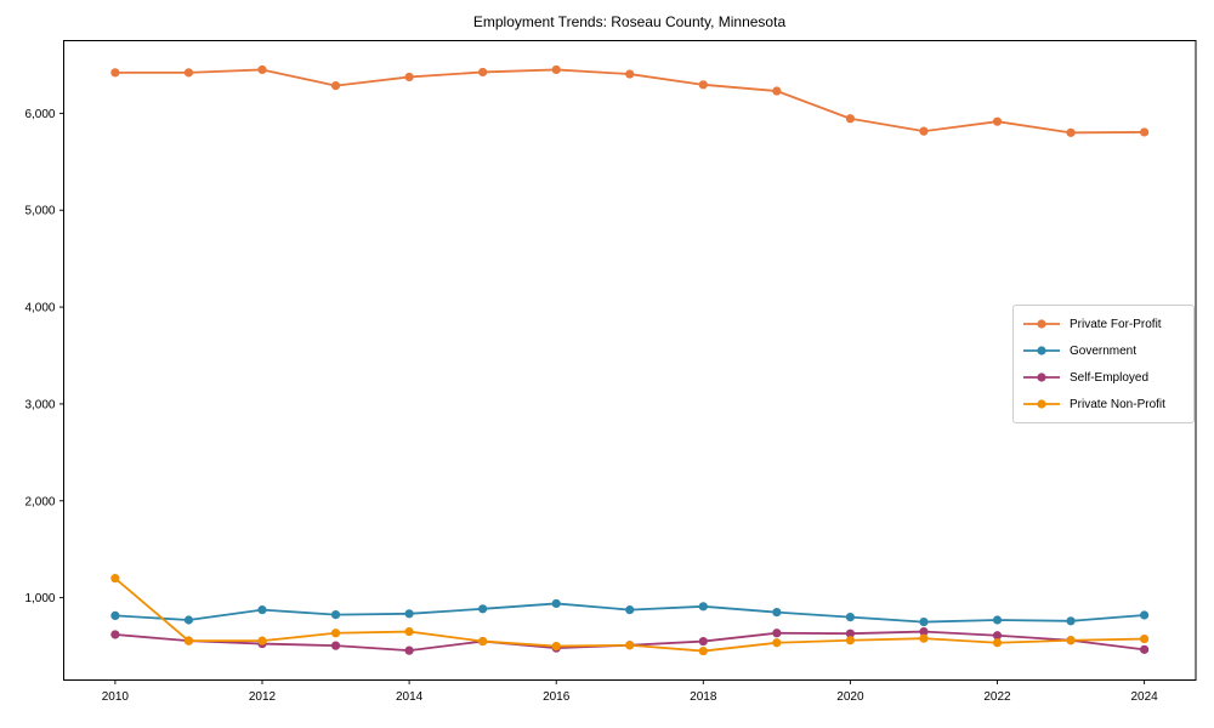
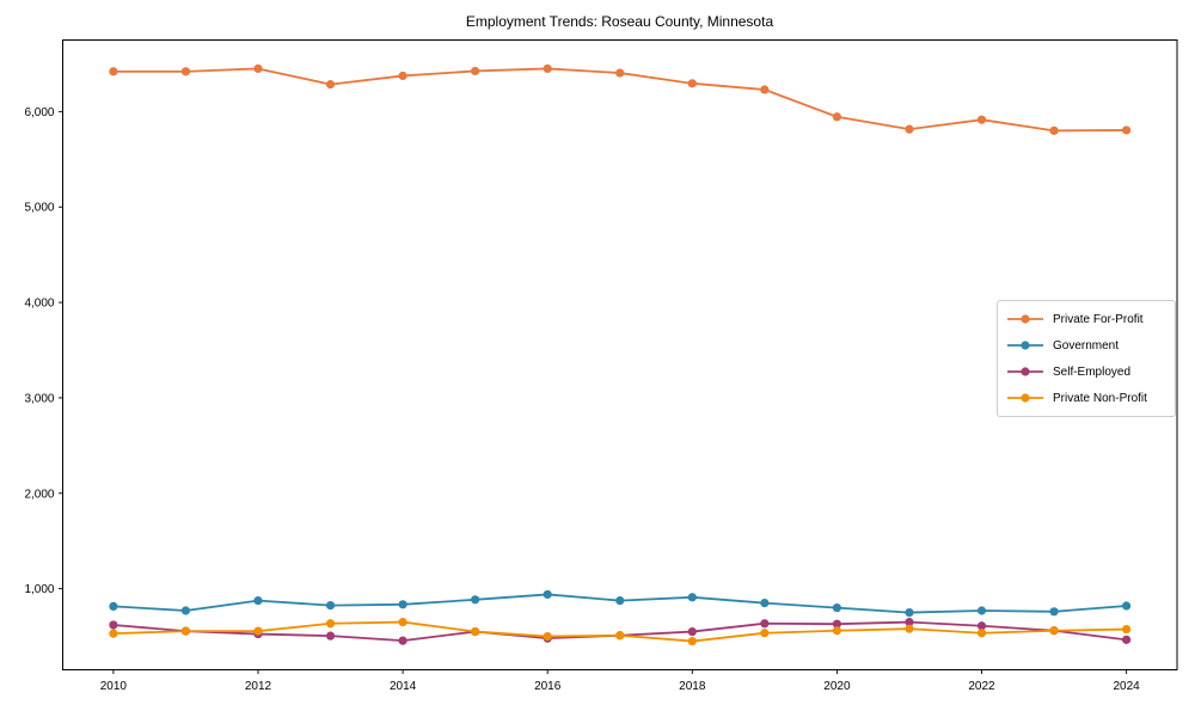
Private Non-Profit/2010: 1200 -> 500
